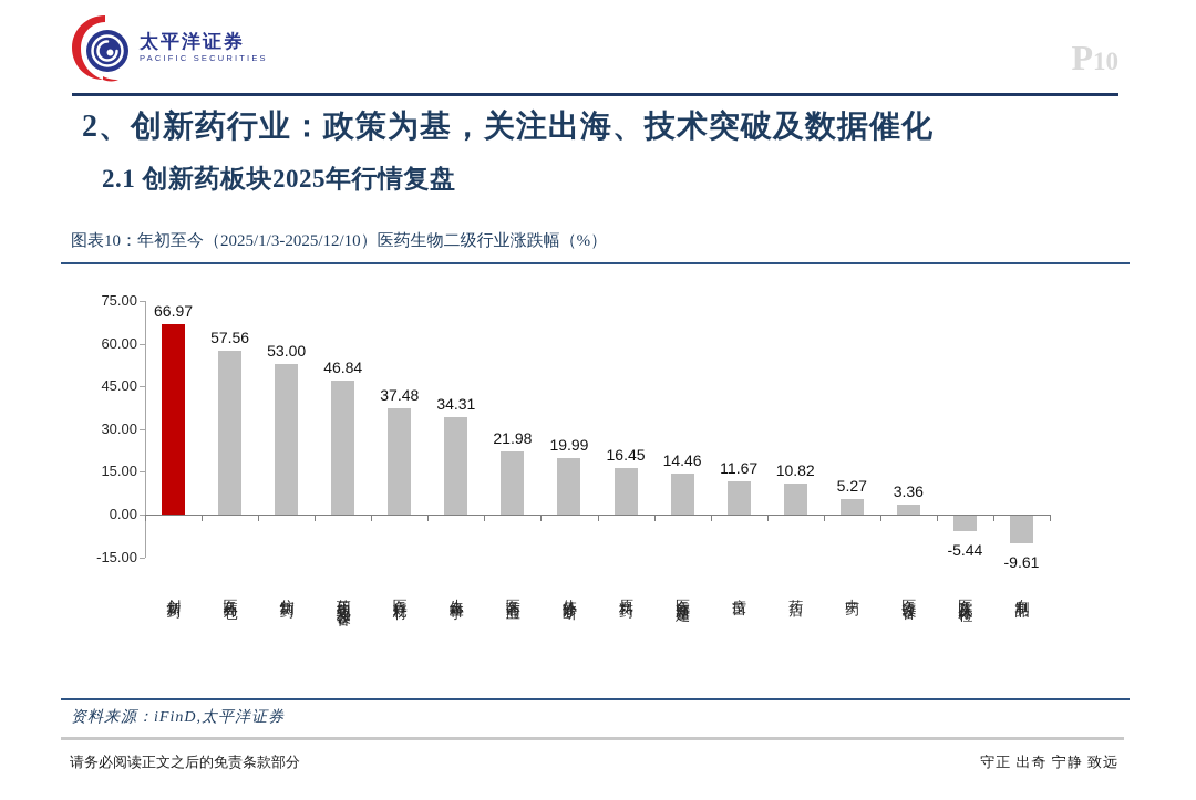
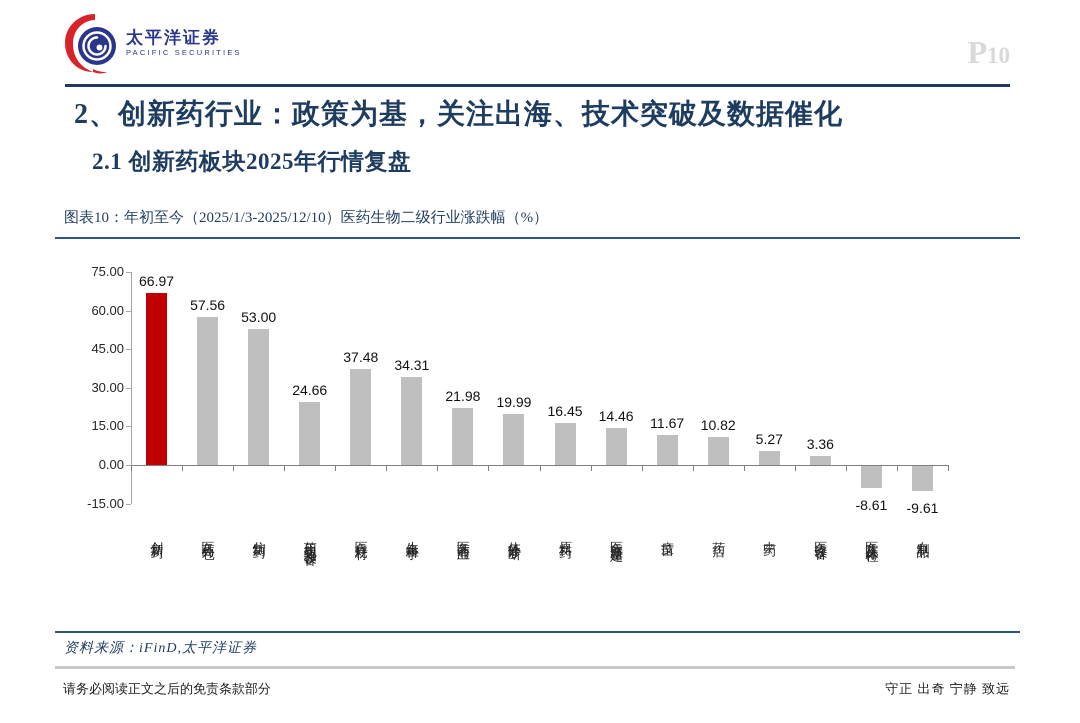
药用包装和设备: 46.84 -> 24.66
医院及体检: -5.44 -> -8.61
